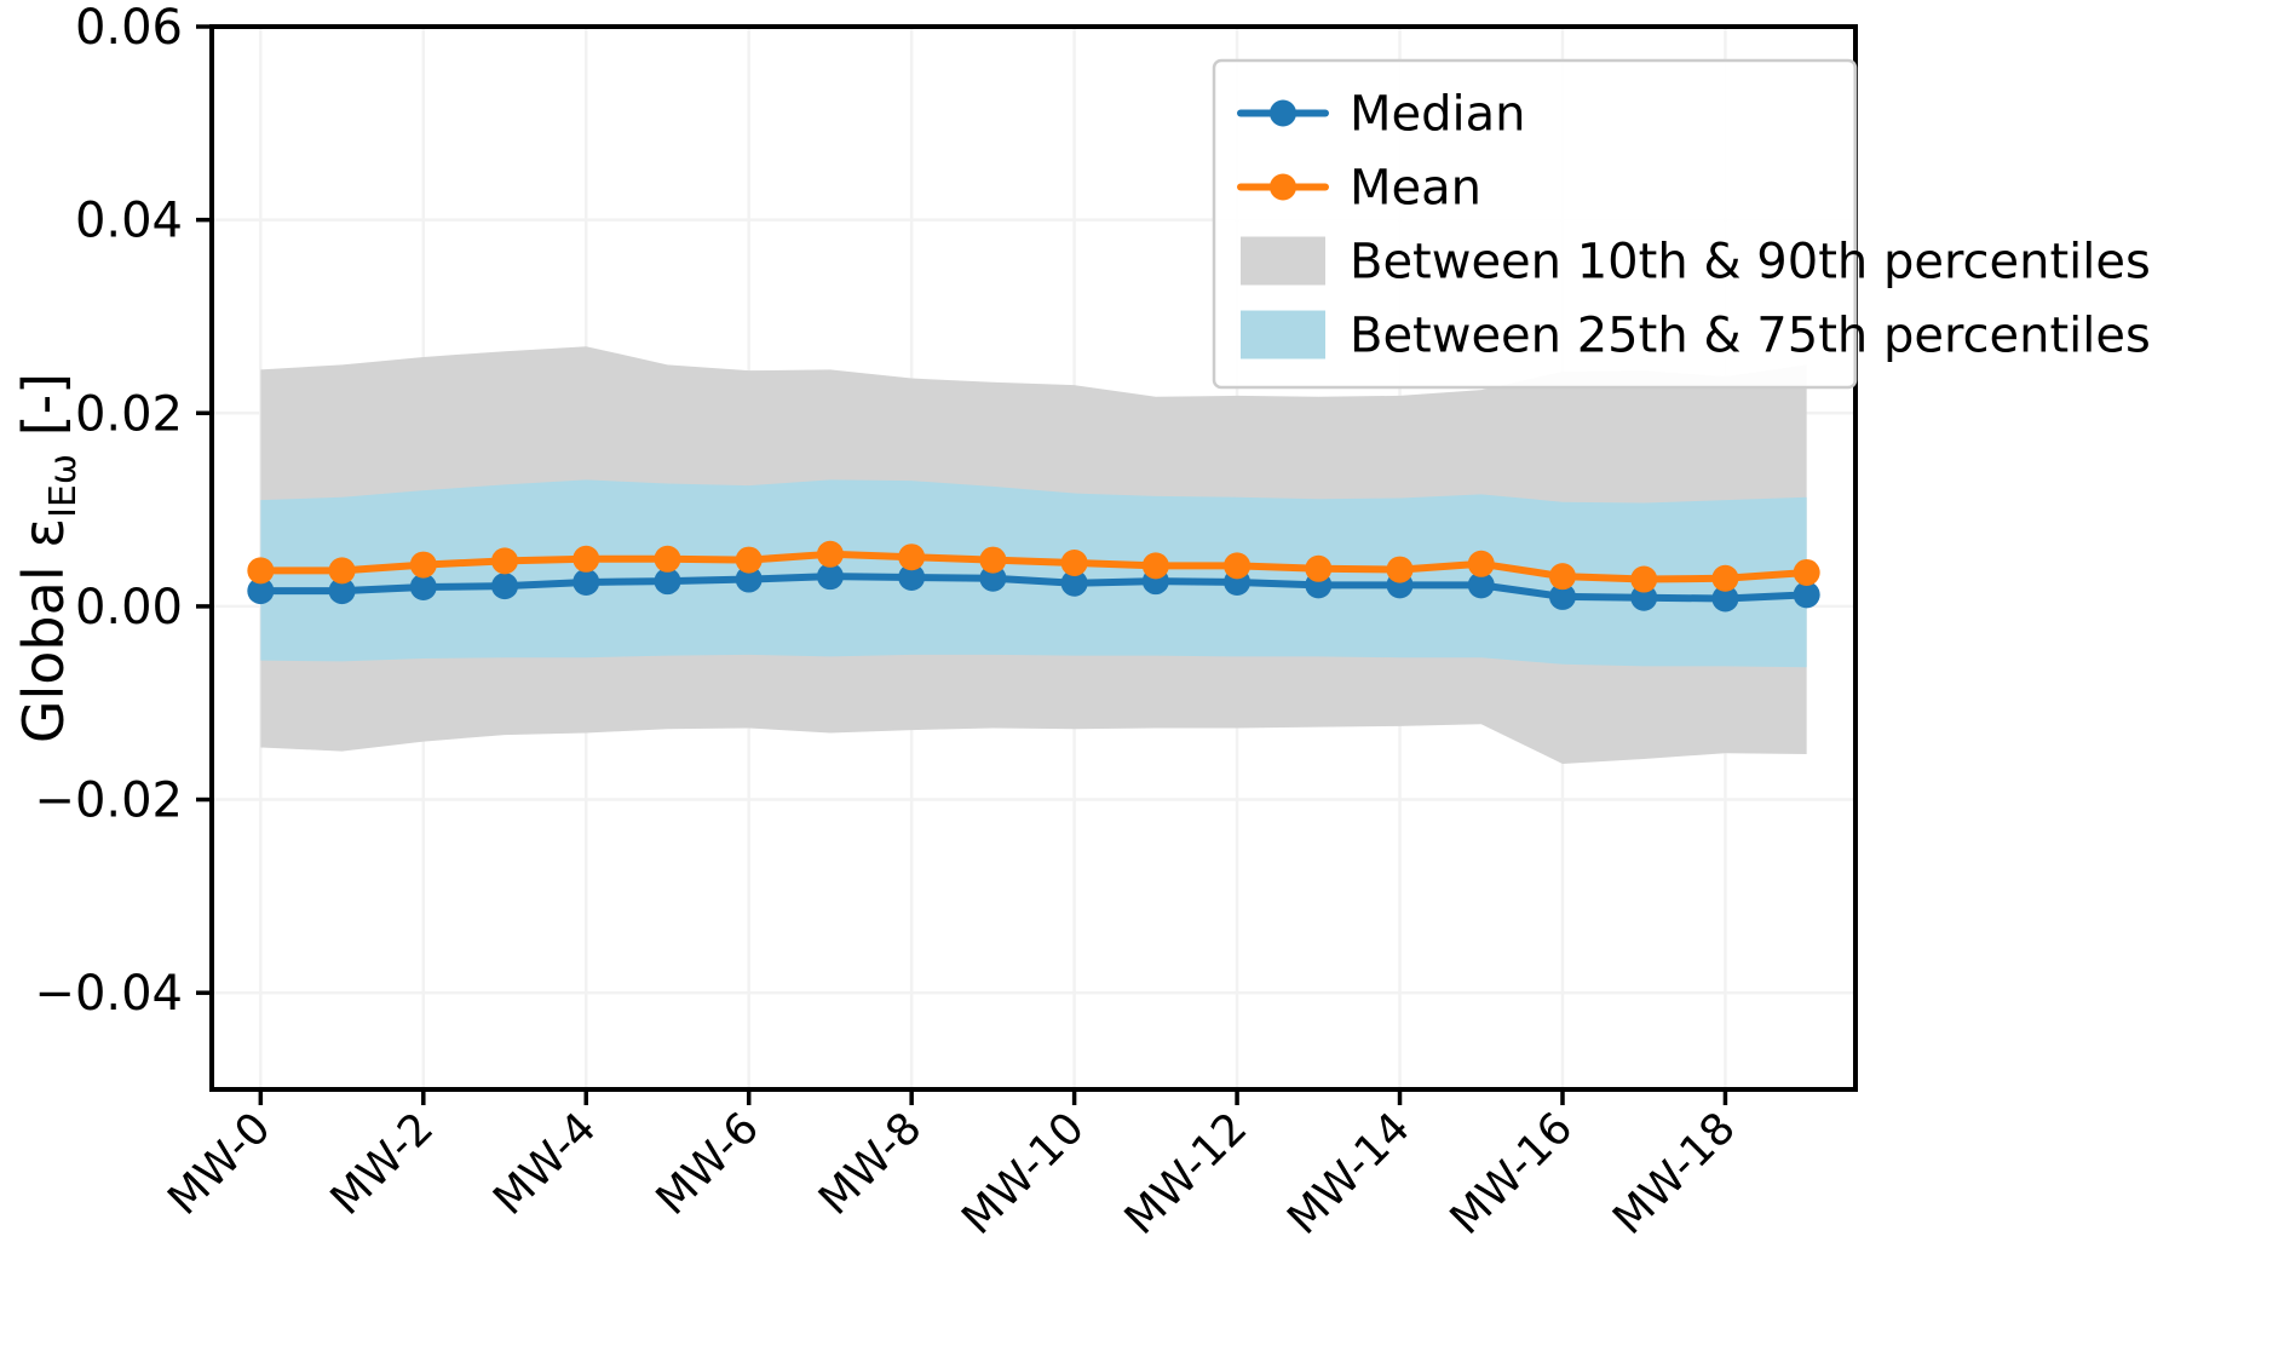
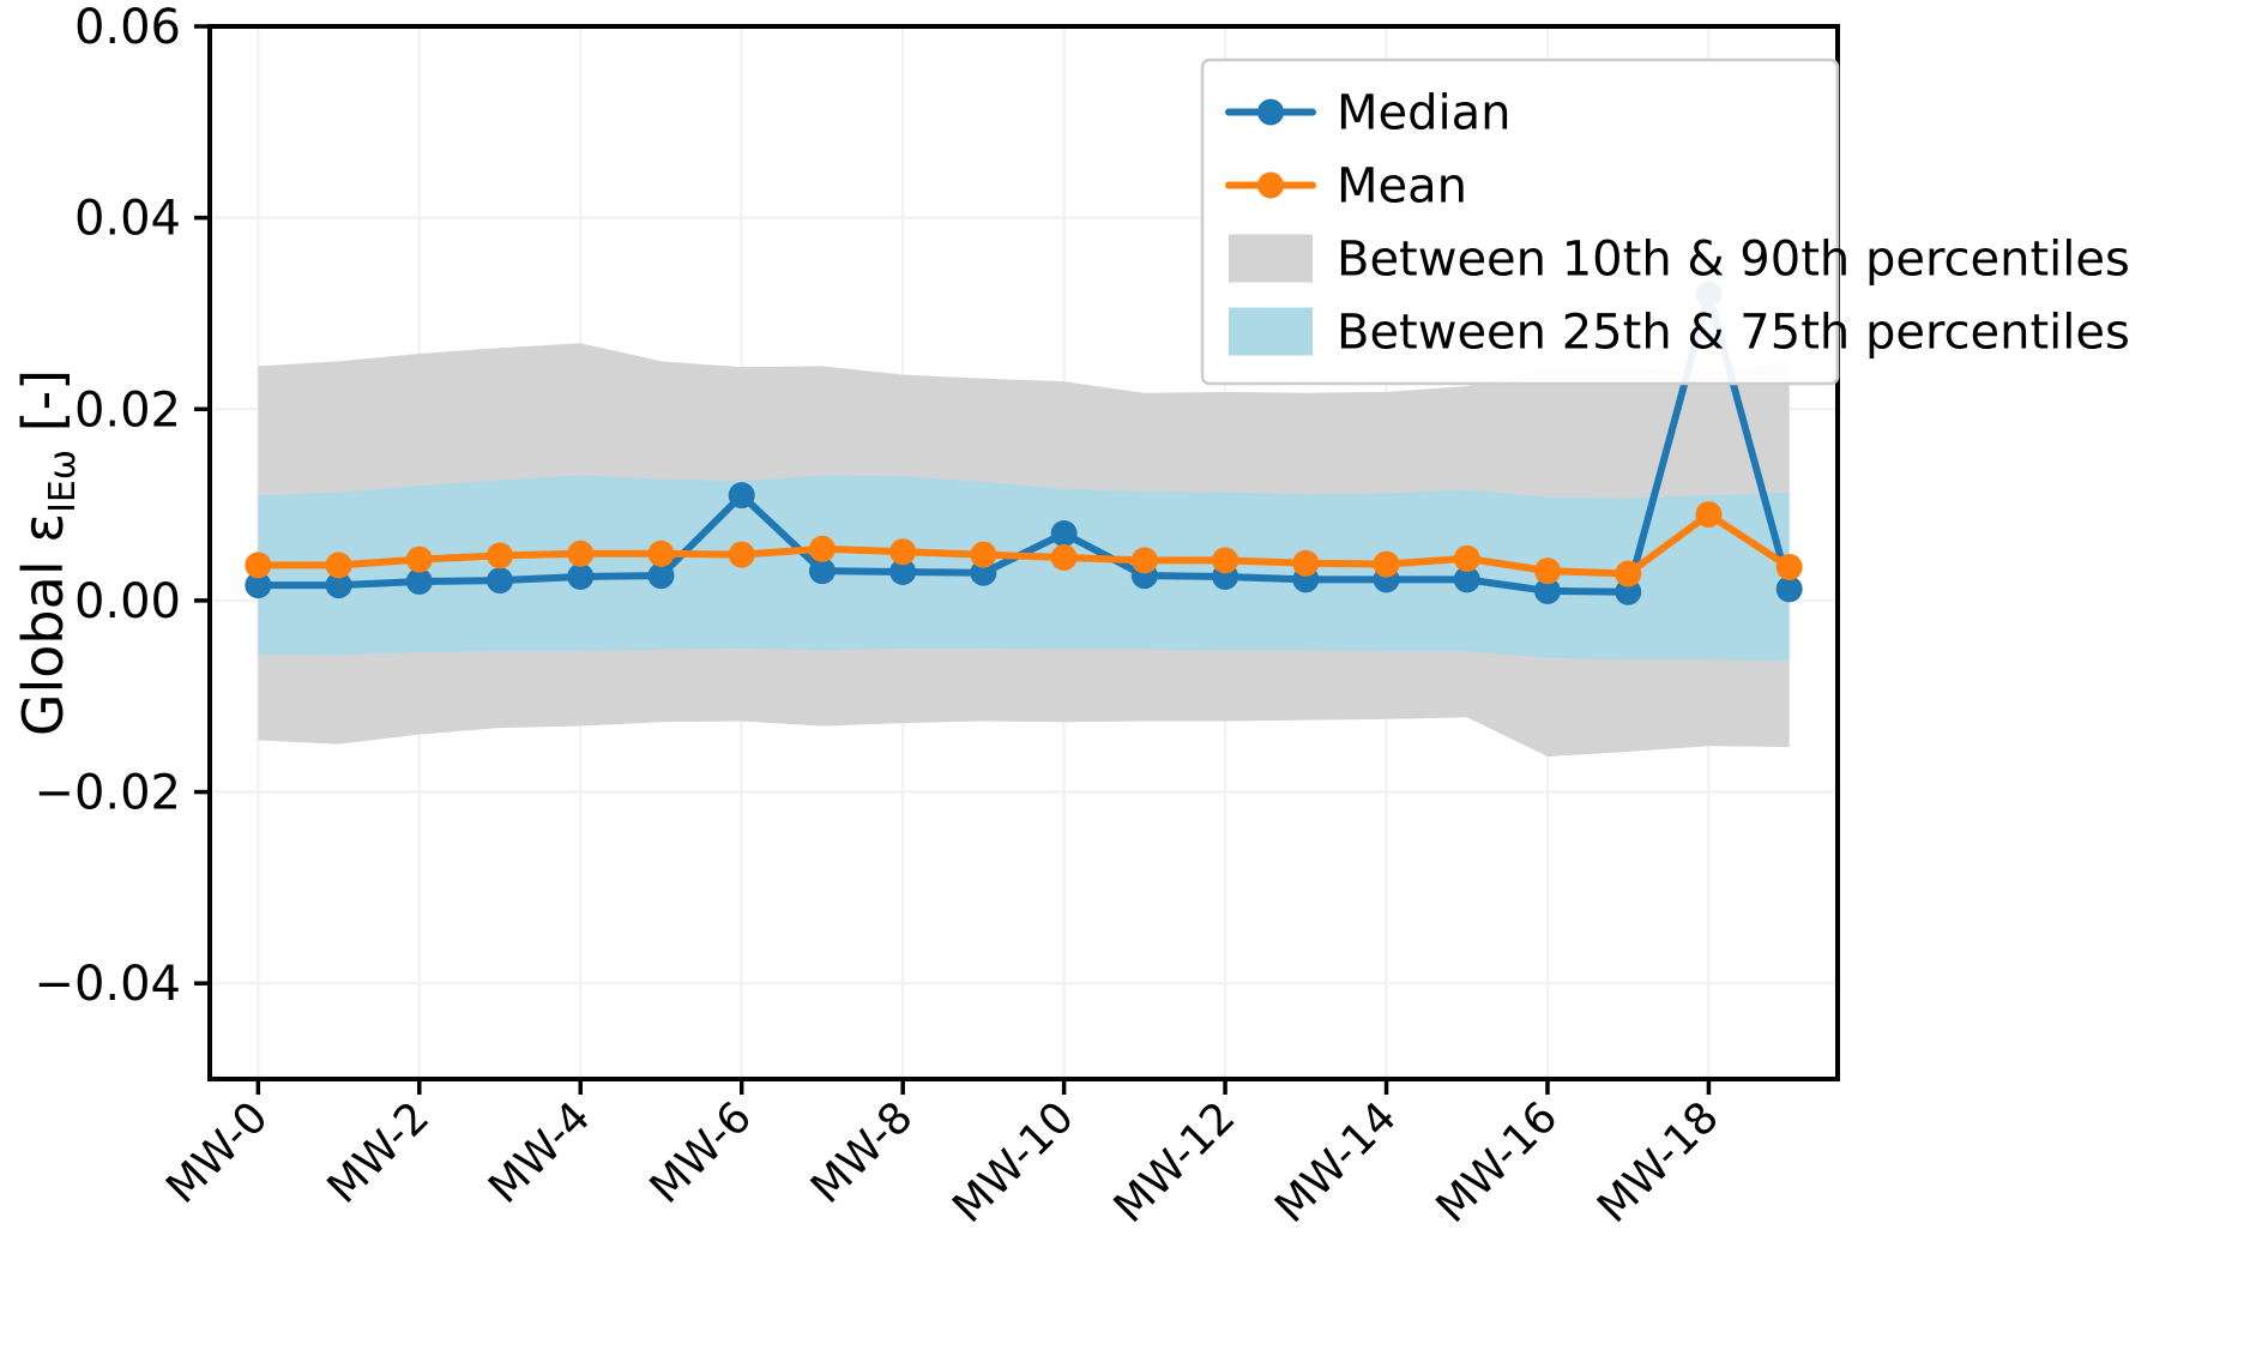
Median/MW-6: 0.003 -> 0.011
Median/MW-10: 0.002 -> 0.007
Median/MW-18: 0.001 -> 0.032
Mean/MW-18: 0.003 -> 0.009
